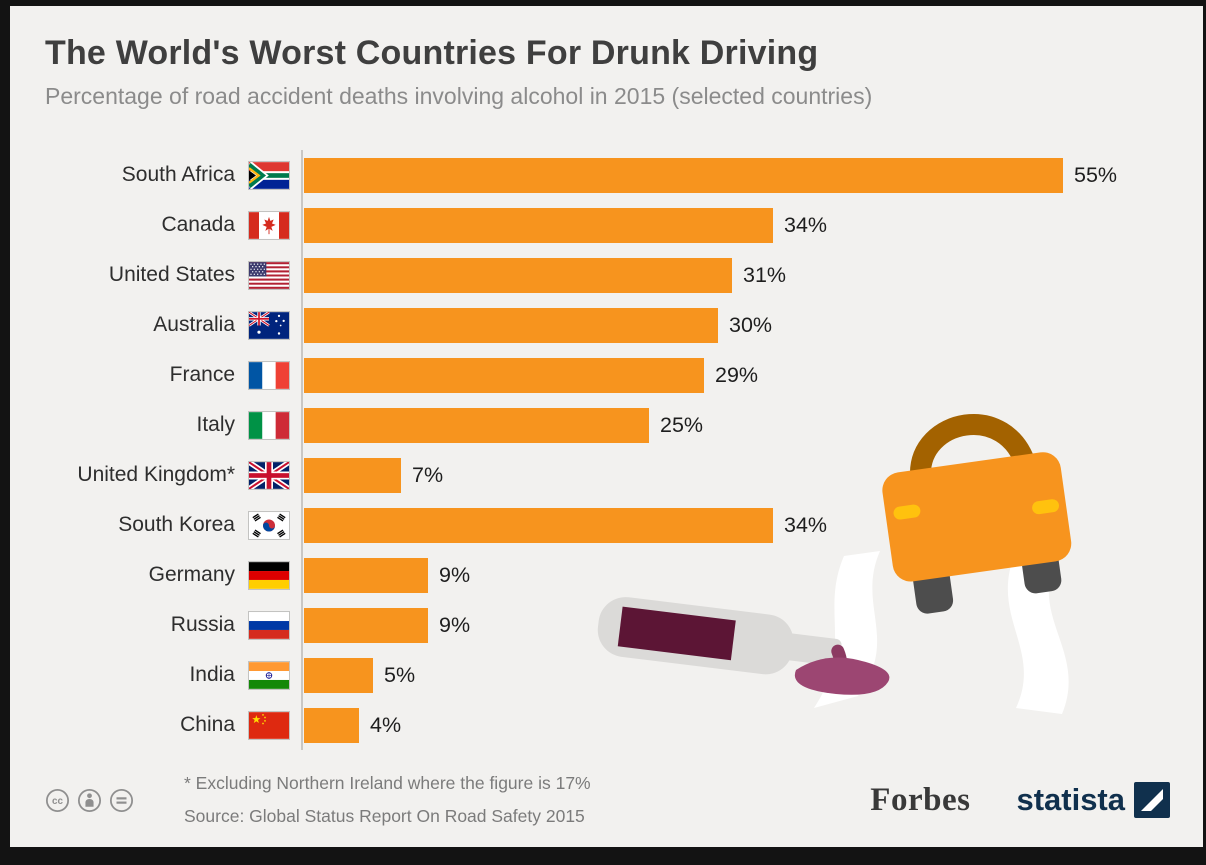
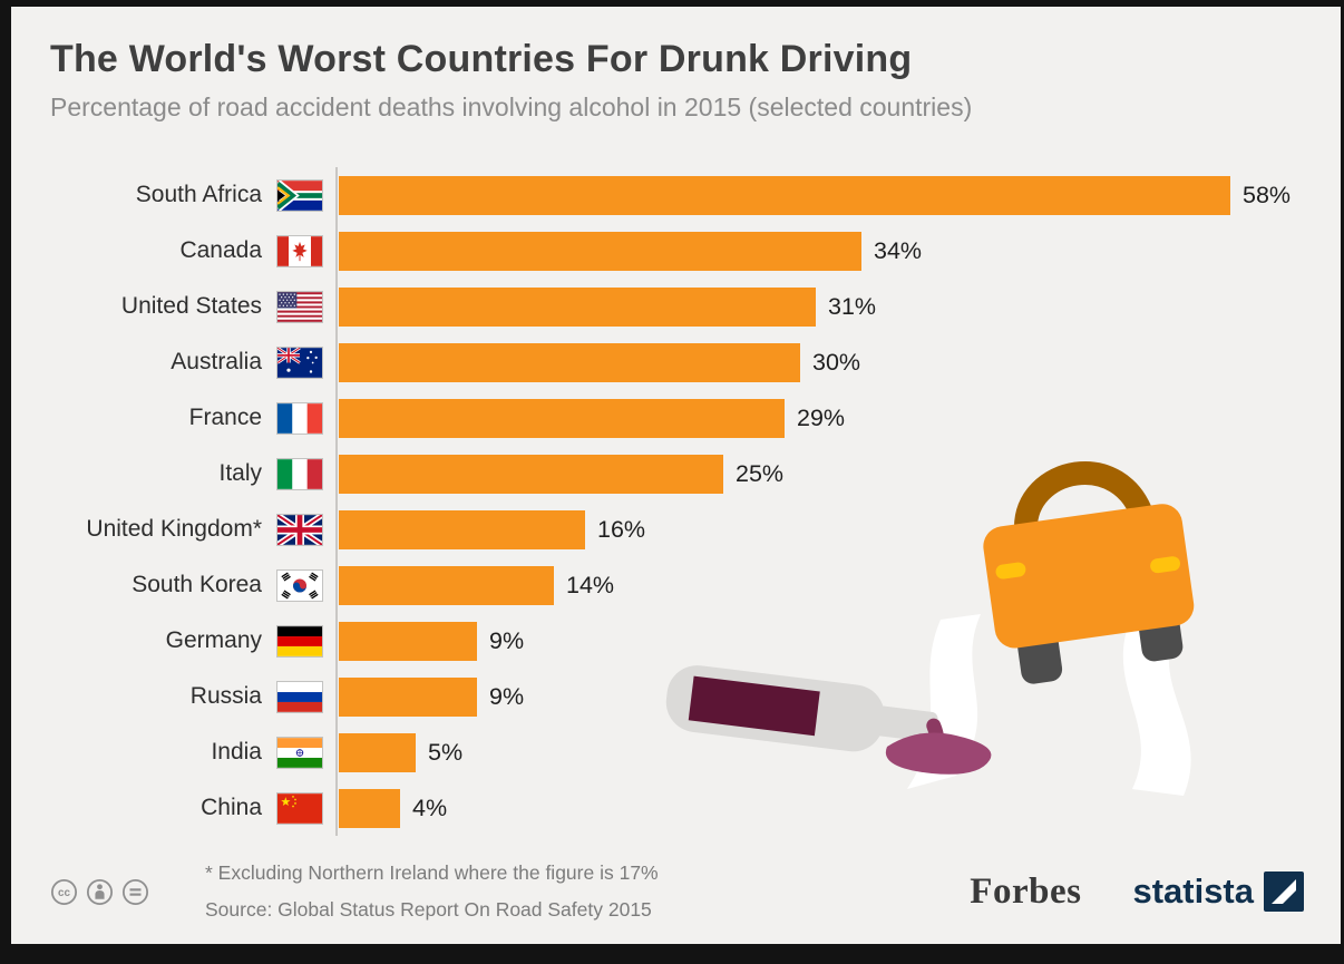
South Africa: 55% -> 58%
United Kingdom*: 7% -> 16%
South Korea: 34% -> 14%
